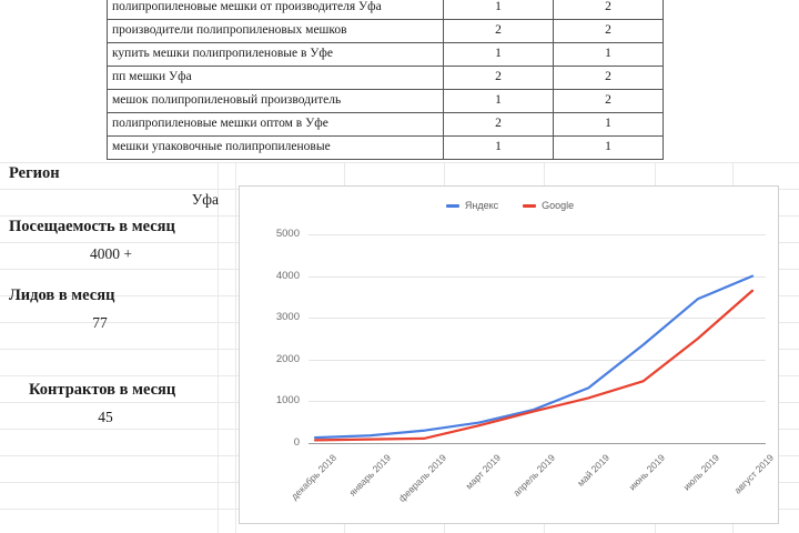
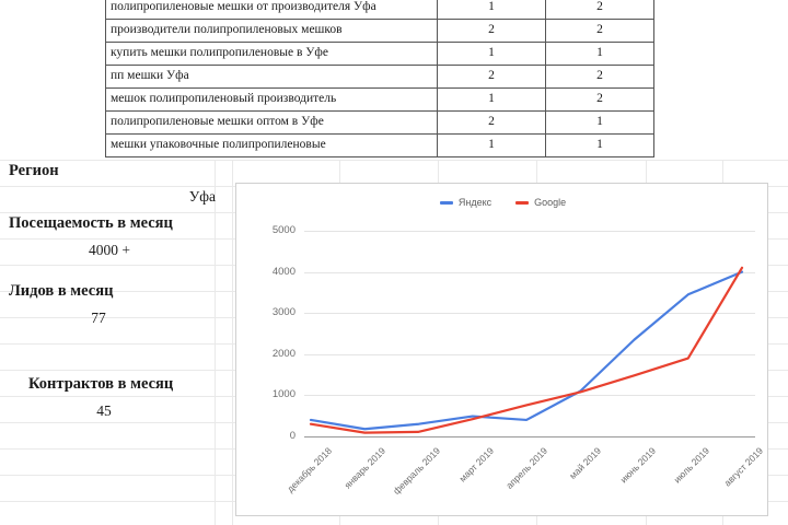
Яндекс/декабрь 2018: 100 -> 400
Google/декабрь 2018: 100 -> 300
Яндекс/апрель 2019: 800 -> 400
Яндекс/май 2019: 1300 -> 1100
Google/июль 2019: 2500 -> 1900
Google/август 2019: 3600 -> 4100
